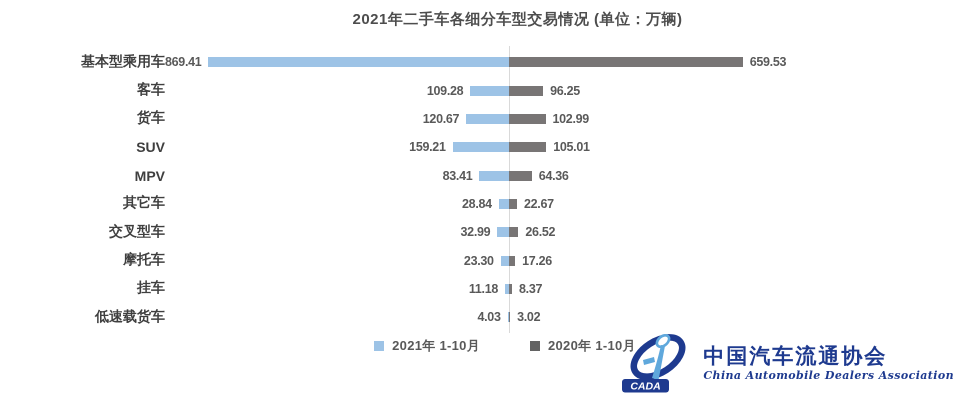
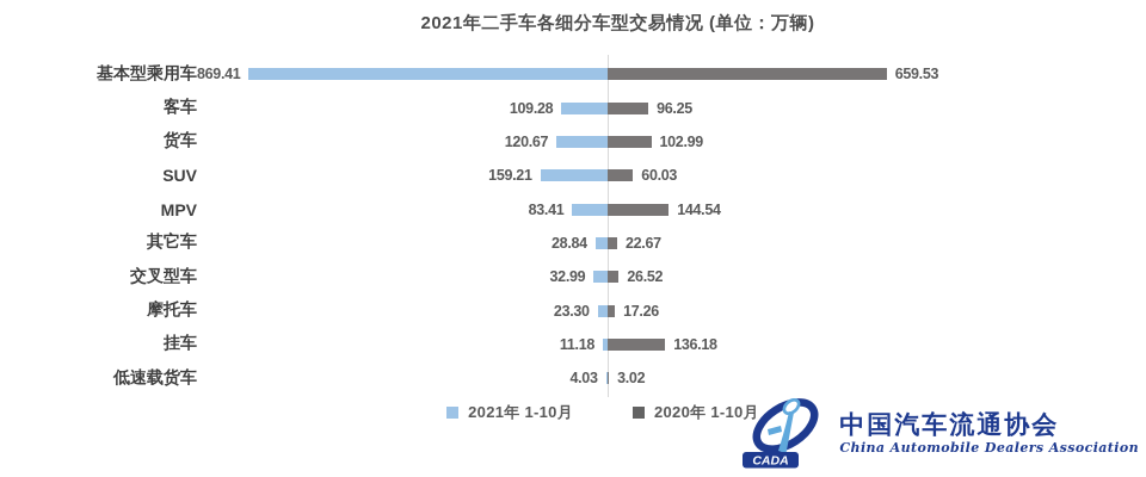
2020年 1-10月/SUV: 105.01 -> 60.03
2020年 1-10月/MPV: 64.36 -> 144.54
2020年 1-10月/挂车: 8.37 -> 136.18
